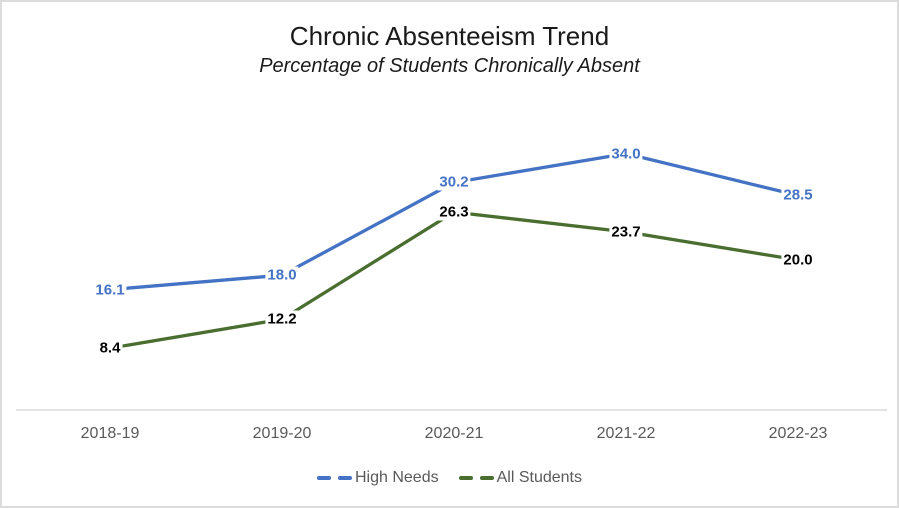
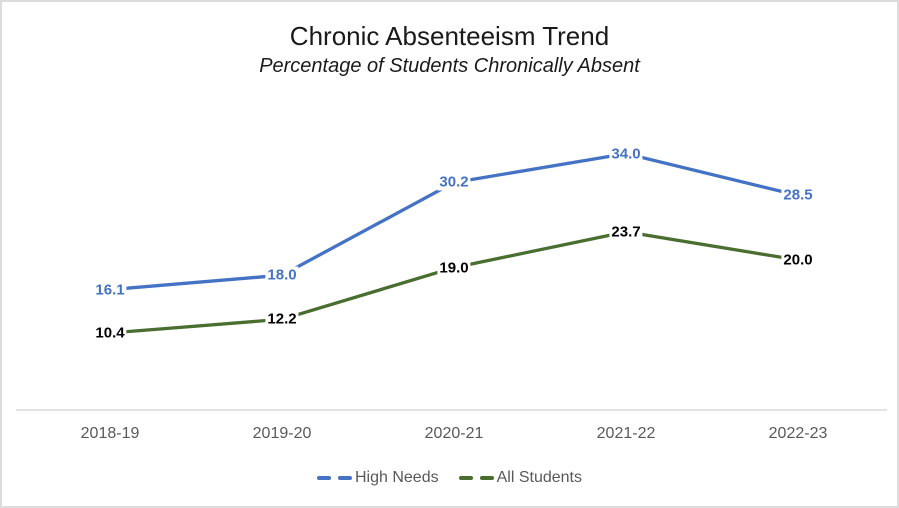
All Students/2018-19: 8.4 -> 10.4
All Students/2020-21: 26.3 -> 19.0
